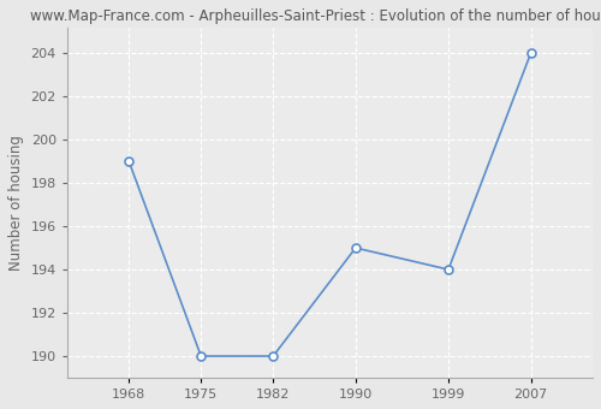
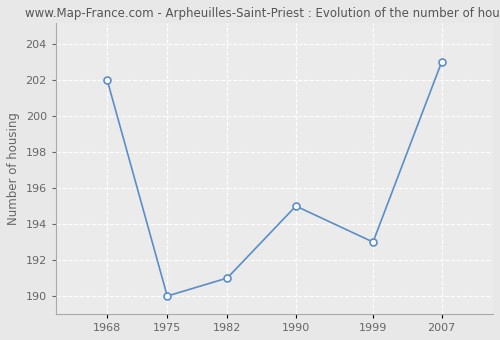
1968: 199 -> 202
1982: 190 -> 191
1999: 194 -> 193
2007: 204 -> 203
